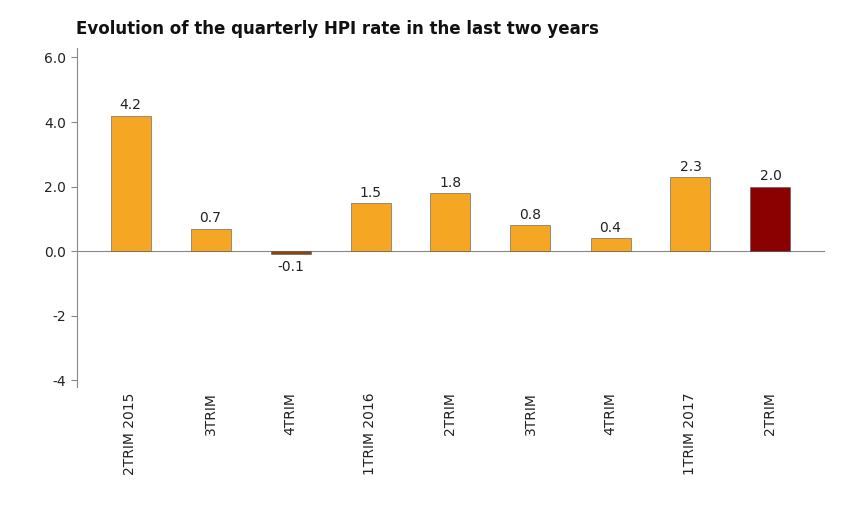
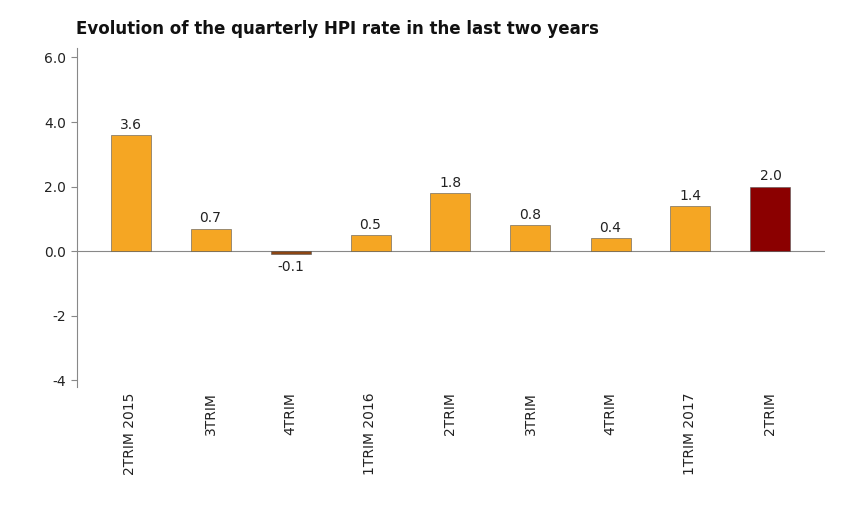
2TRIM 2015: 4.2 -> 3.6
1TRIM 2016: 1.5 -> 0.5
1TRIM 2017: 2.3 -> 1.4
